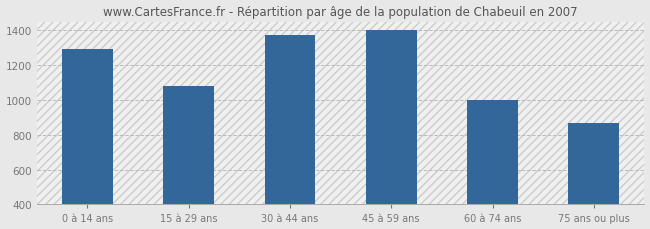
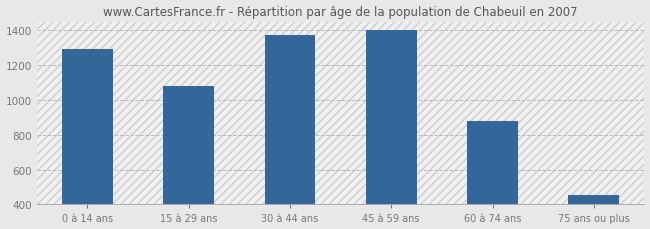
60 à 74 ans: 1000 -> 880
75 ans ou plus: 870 -> 460
